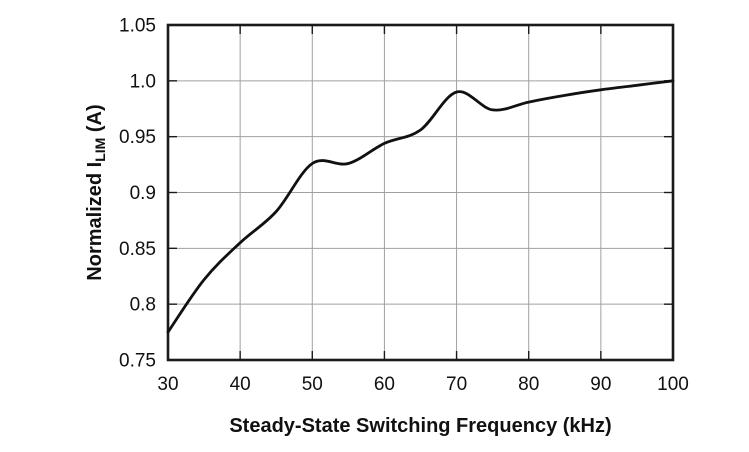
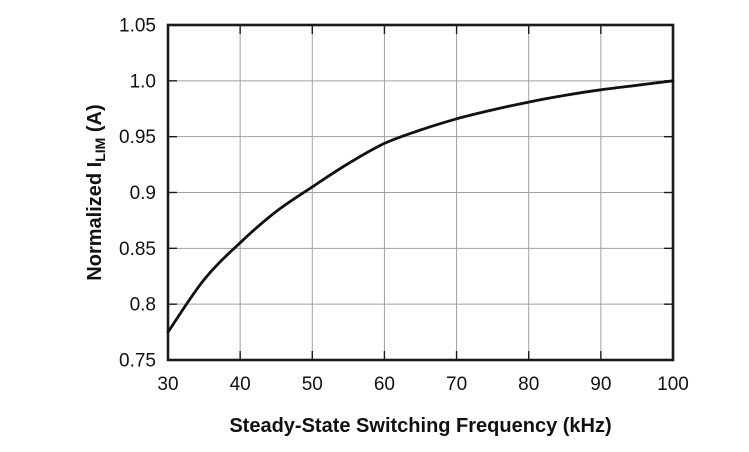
50: 0.926 -> 0.905
70: 0.990 -> 0.966
